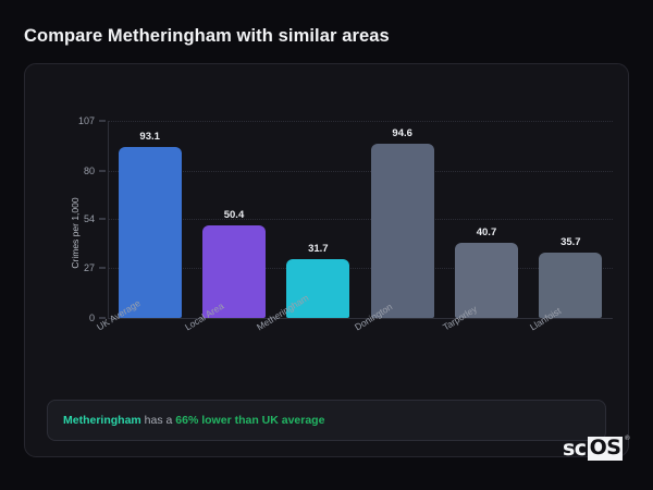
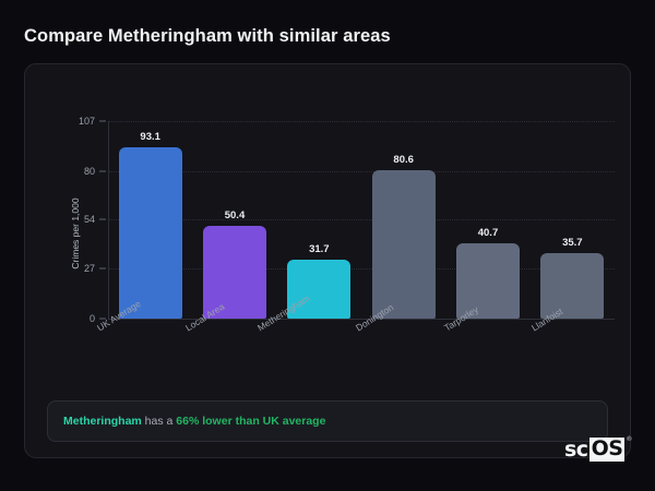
Donington: 94.6 -> 80.6
